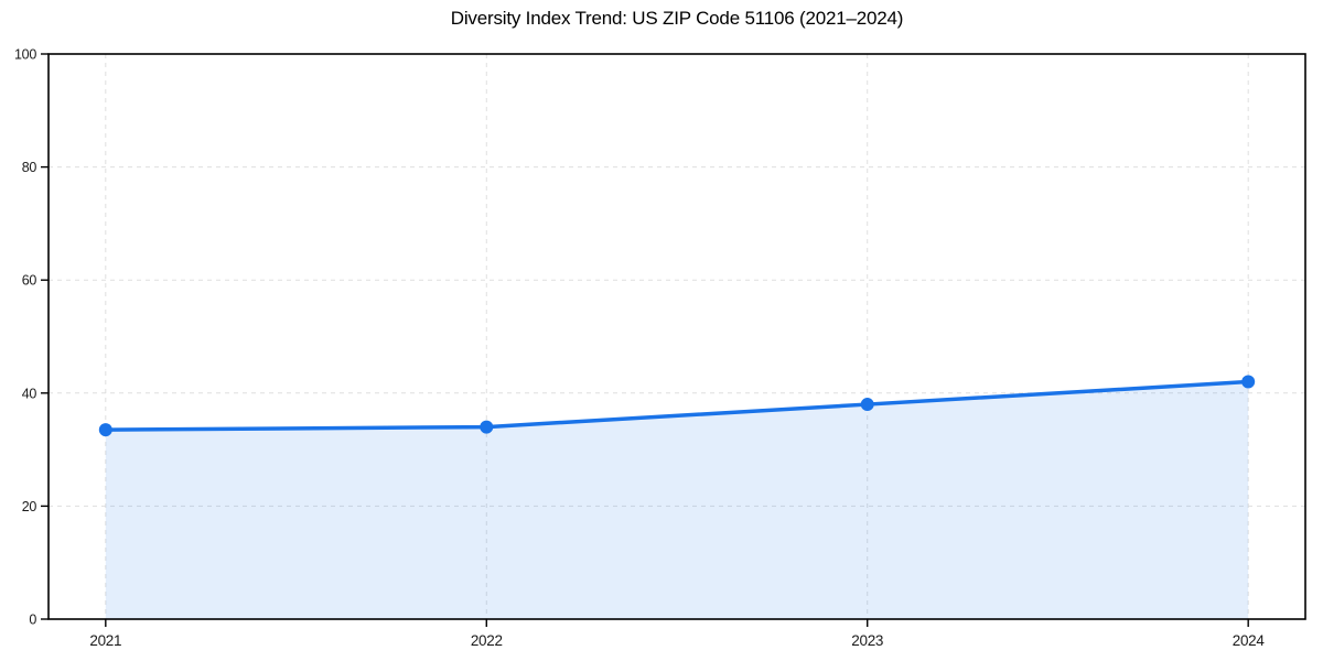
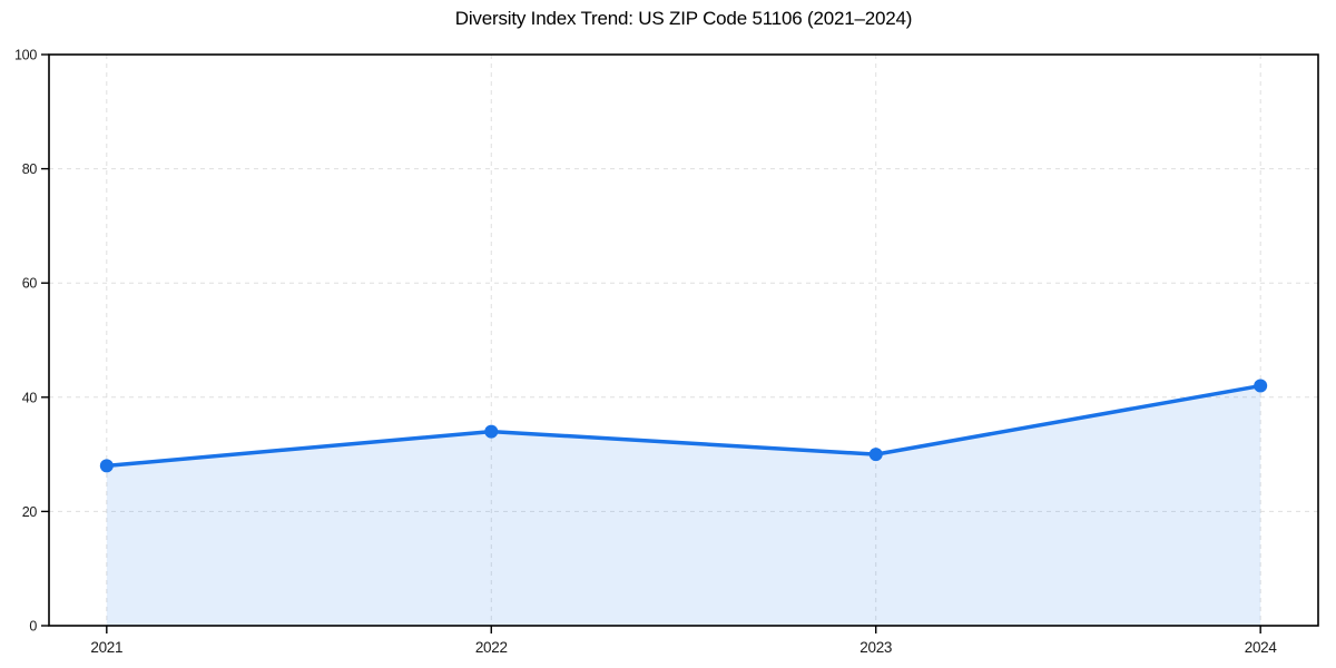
2021: 34 -> 28
2023: 38 -> 30
